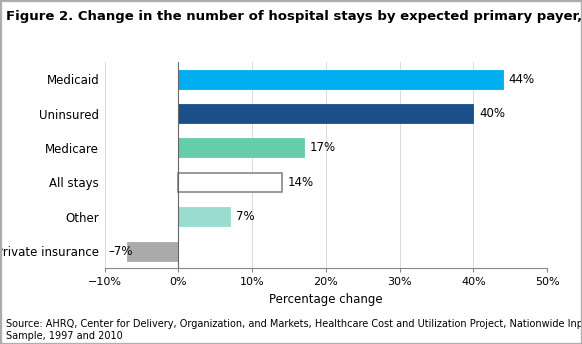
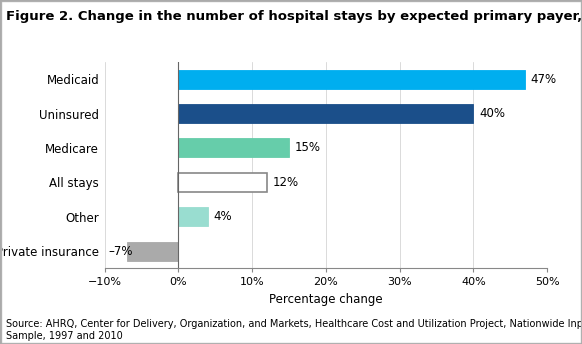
Medicaid: 44% -> 47%
Medicare: 17% -> 15%
All stays: 14% -> 12%
Other: 7% -> 4%
